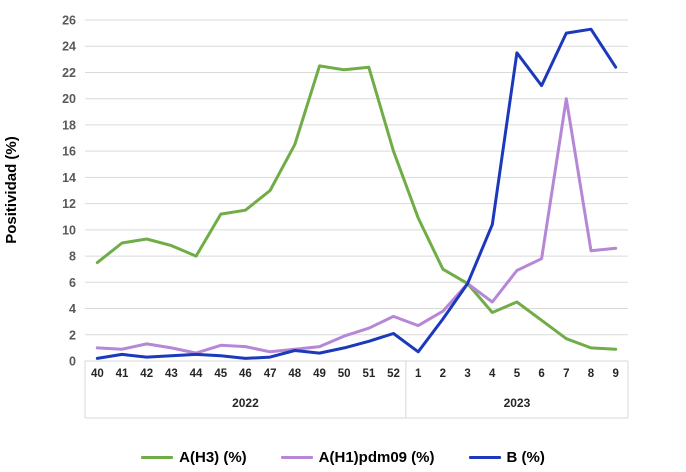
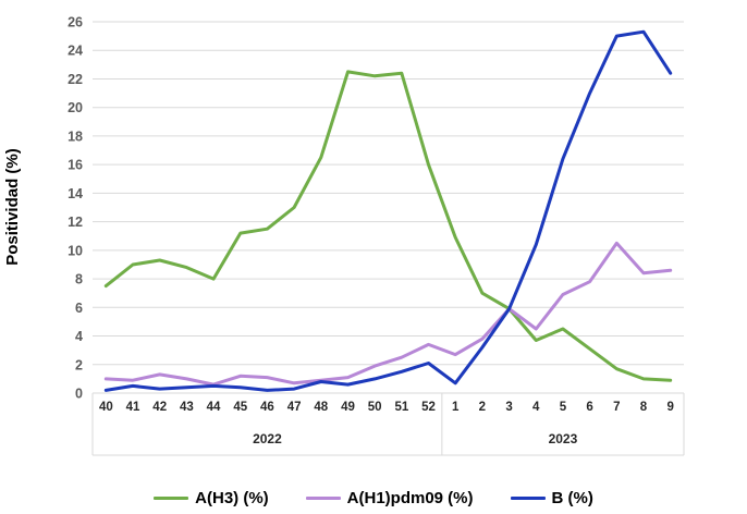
B (%)/5: 23.5 -> 16.4
A(H1)pdm09 (%)/7: 20.0 -> 10.5
